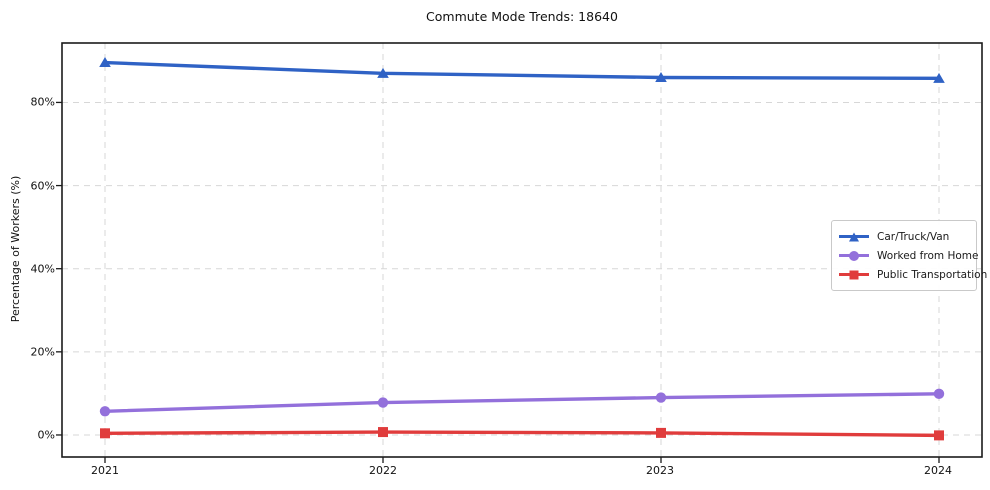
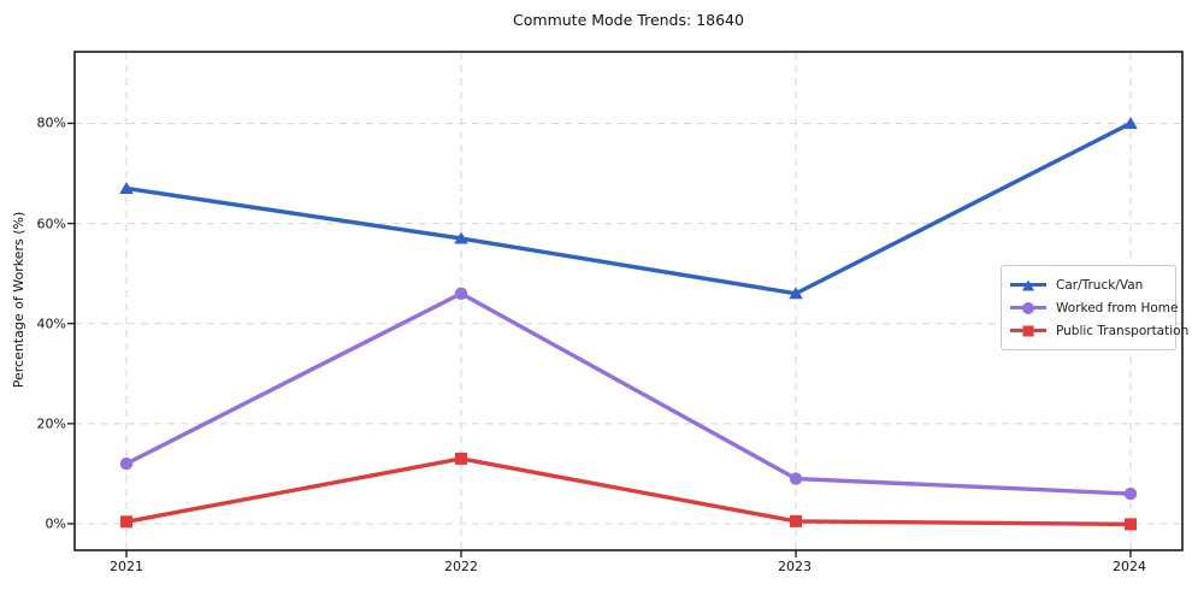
Car/Truck/Van/2021: 90% -> 67%
Worked from Home/2021: 6% -> 12%
Car/Truck/Van/2022: 87% -> 57%
Worked from Home/2022: 8% -> 46%
Public Transportation/2022: 1% -> 13%
Car/Truck/Van/2023: 86% -> 46%
Car/Truck/Van/2024: 86% -> 80%
Worked from Home/2024: 10% -> 6%
